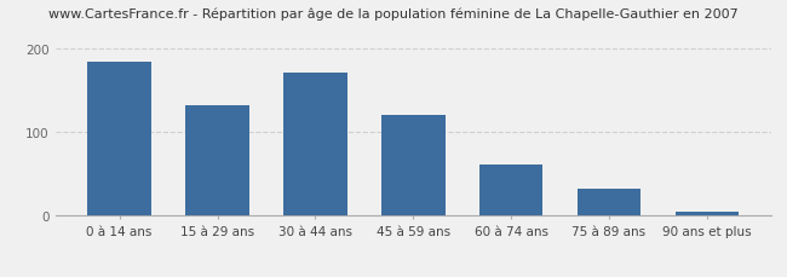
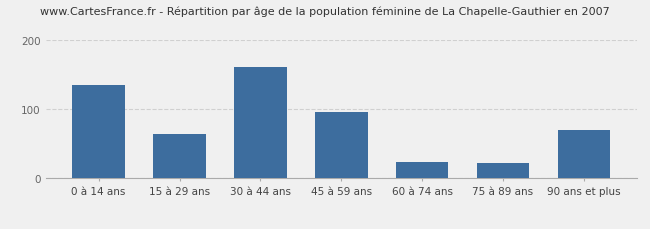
0 à 14 ans: 184 -> 136
15 à 29 ans: 133 -> 64
30 à 44 ans: 171 -> 162
45 à 59 ans: 121 -> 96
60 à 74 ans: 62 -> 24
75 à 89 ans: 33 -> 22
90 ans et plus: 5 -> 70
